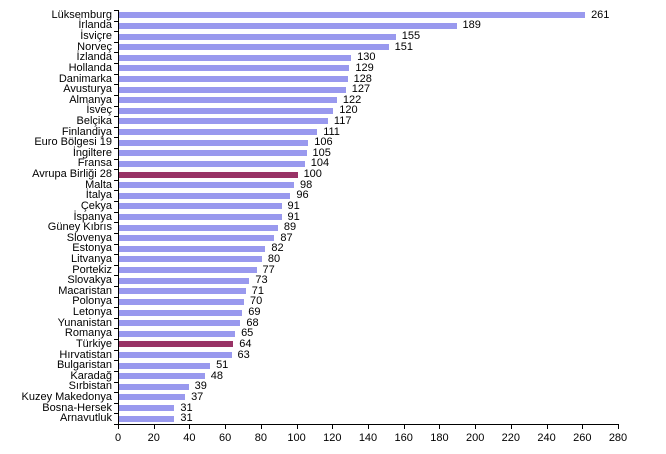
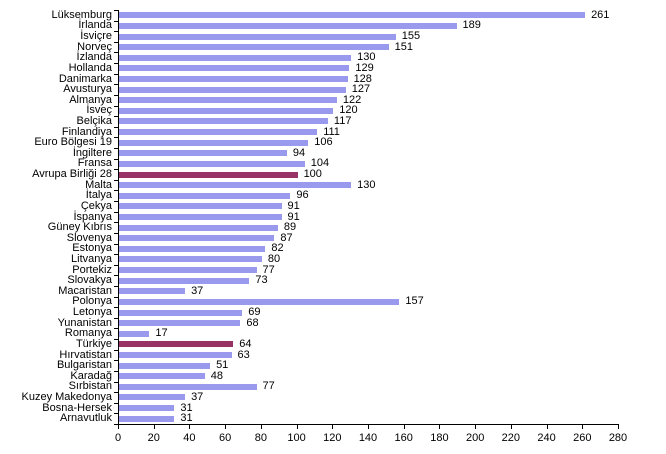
İngiltere: 105 -> 94
Malta: 98 -> 130
Macaristan: 71 -> 37
Polonya: 70 -> 157
Romanya: 65 -> 17
Sırbistan: 39 -> 77
